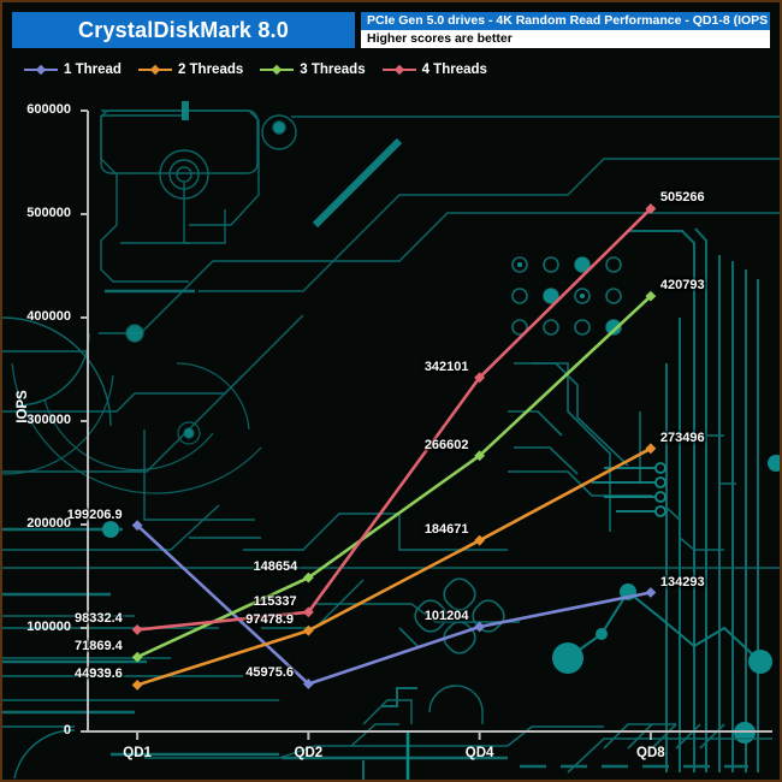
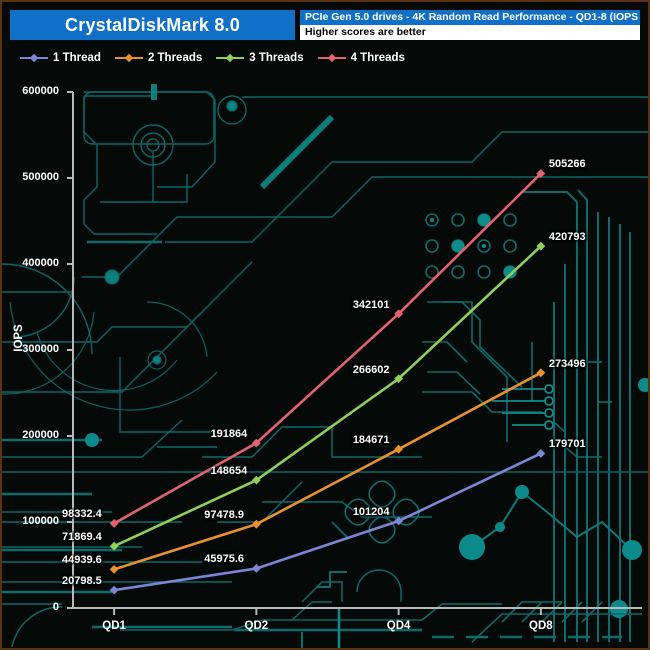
1 Thread/QD1: 199206.9 -> 20798.5
4 Threads/QD2: 115337 -> 191864
1 Thread/QD8: 134293 -> 179701
